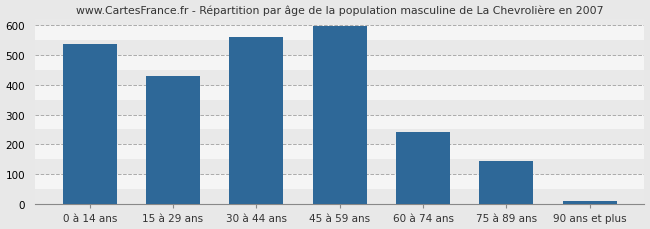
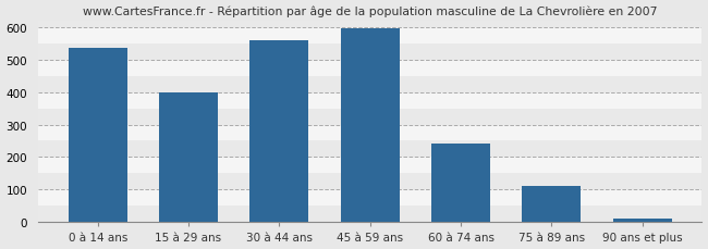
15 à 29 ans: 430 -> 400
75 à 89 ans: 145 -> 110
